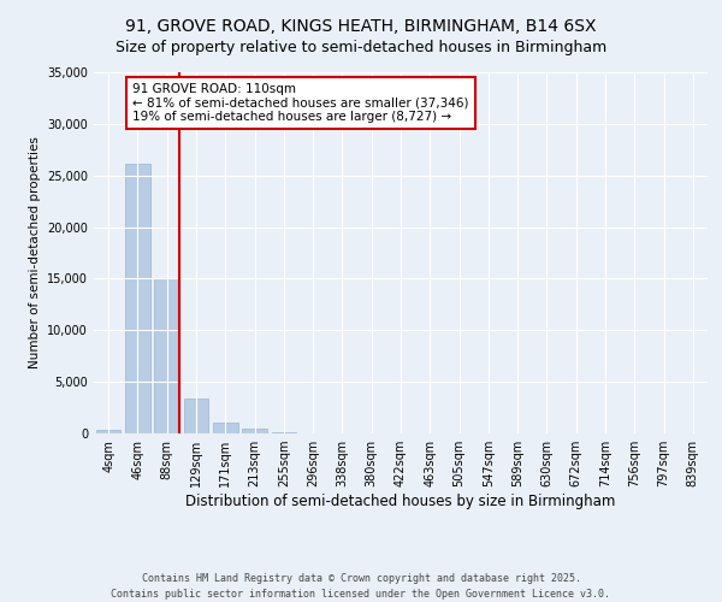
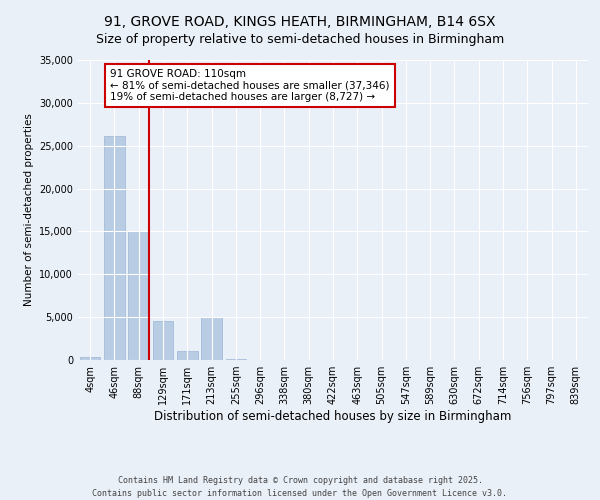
129sqm: 3,400 -> 4,600
213sqm: 400 -> 5,000
